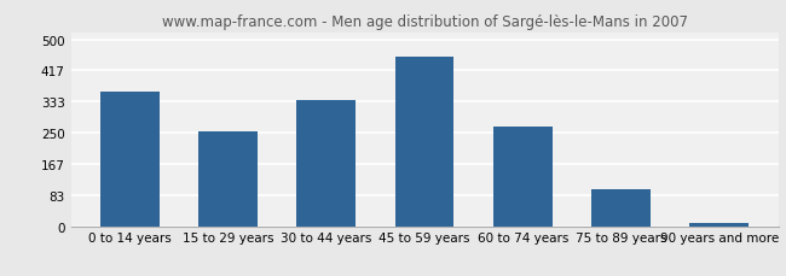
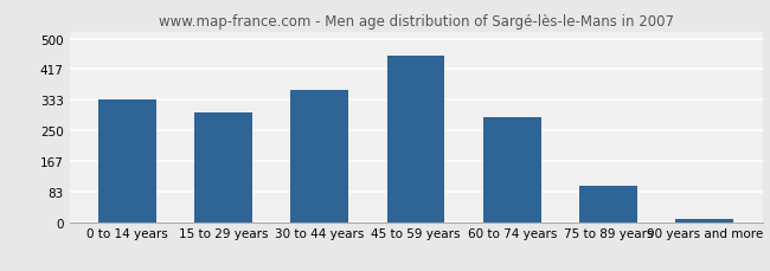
0 to 14 years: 360 -> 335
15 to 29 years: 253 -> 300
30 to 44 years: 338 -> 360
60 to 74 years: 268 -> 285
